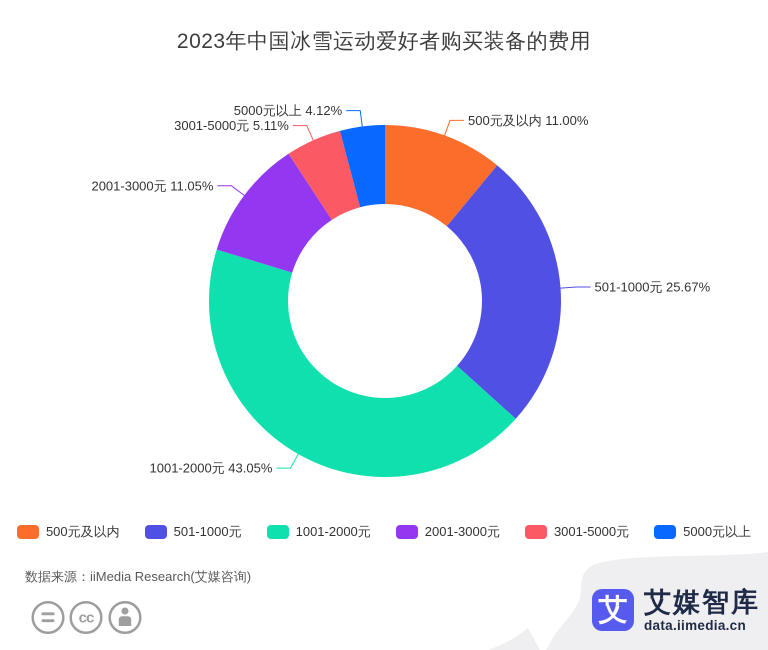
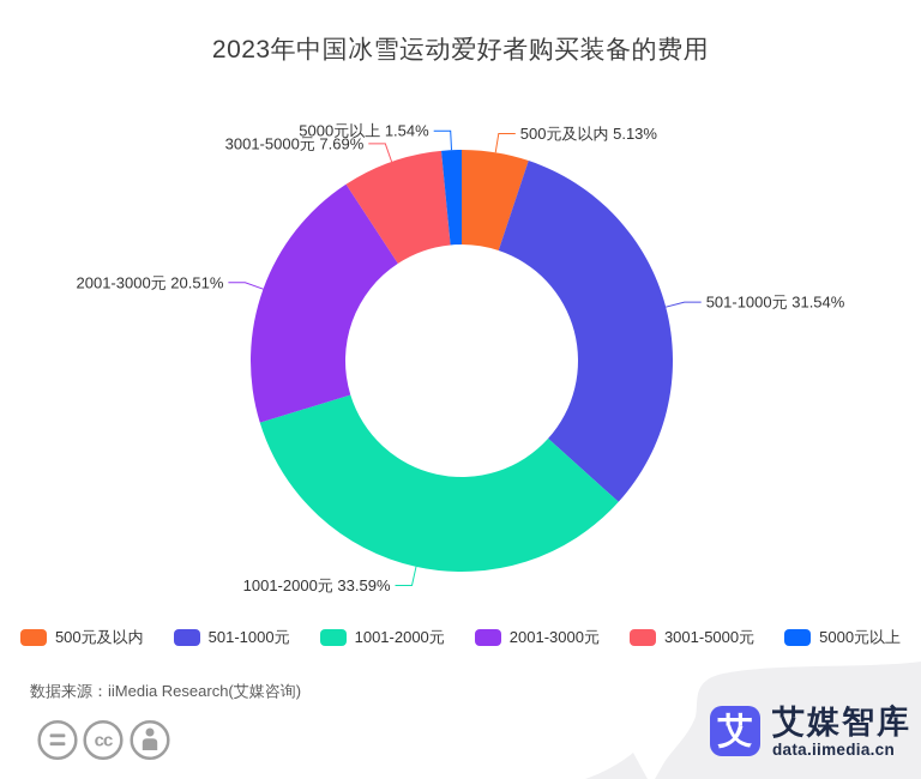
500元及以内: 11.00% -> 5.13%
501-1000元: 25.67% -> 31.54%
1001-2000元: 43.05% -> 33.59%
2001-3000元: 11.05% -> 20.51%
3001-5000元: 5.11% -> 7.69%
5000元以上: 4.12% -> 1.54%
